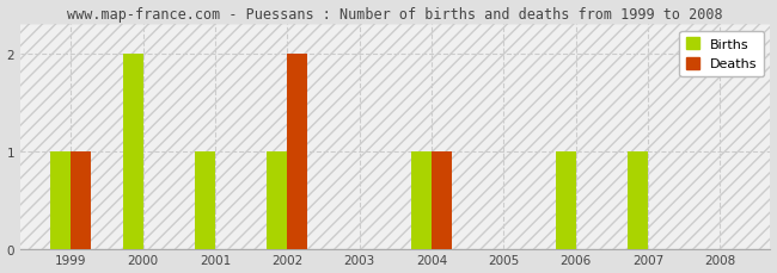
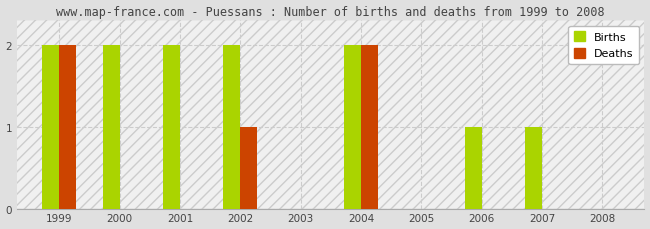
Births/1999: 1 -> 2
Deaths/1999: 1 -> 2
Births/2001: 1 -> 2
Births/2002: 1 -> 2
Deaths/2002: 2 -> 1
Births/2004: 1 -> 2
Deaths/2004: 1 -> 2
